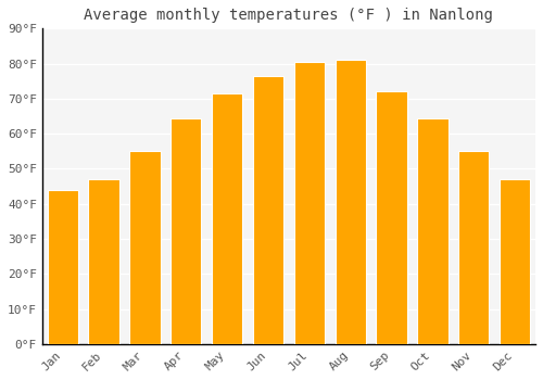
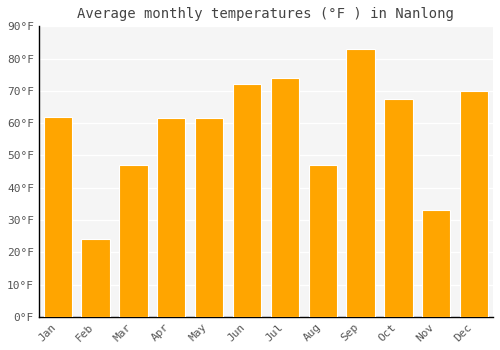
Jan: 44.0°F -> 62.0°F
Feb: 47.0°F -> 24.0°F
Mar: 55.0°F -> 47.0°F
Apr: 64.5°F -> 61.5°F
May: 71.5°F -> 61.5°F
Jun: 76.5°F -> 72.0°F
Jul: 80.5°F -> 74.0°F
Aug: 81.0°F -> 47.0°F
Sep: 72.0°F -> 83.0°F
Oct: 64.5°F -> 67.5°F
Nov: 55.0°F -> 33.0°F
Dec: 47.0°F -> 70.0°F
